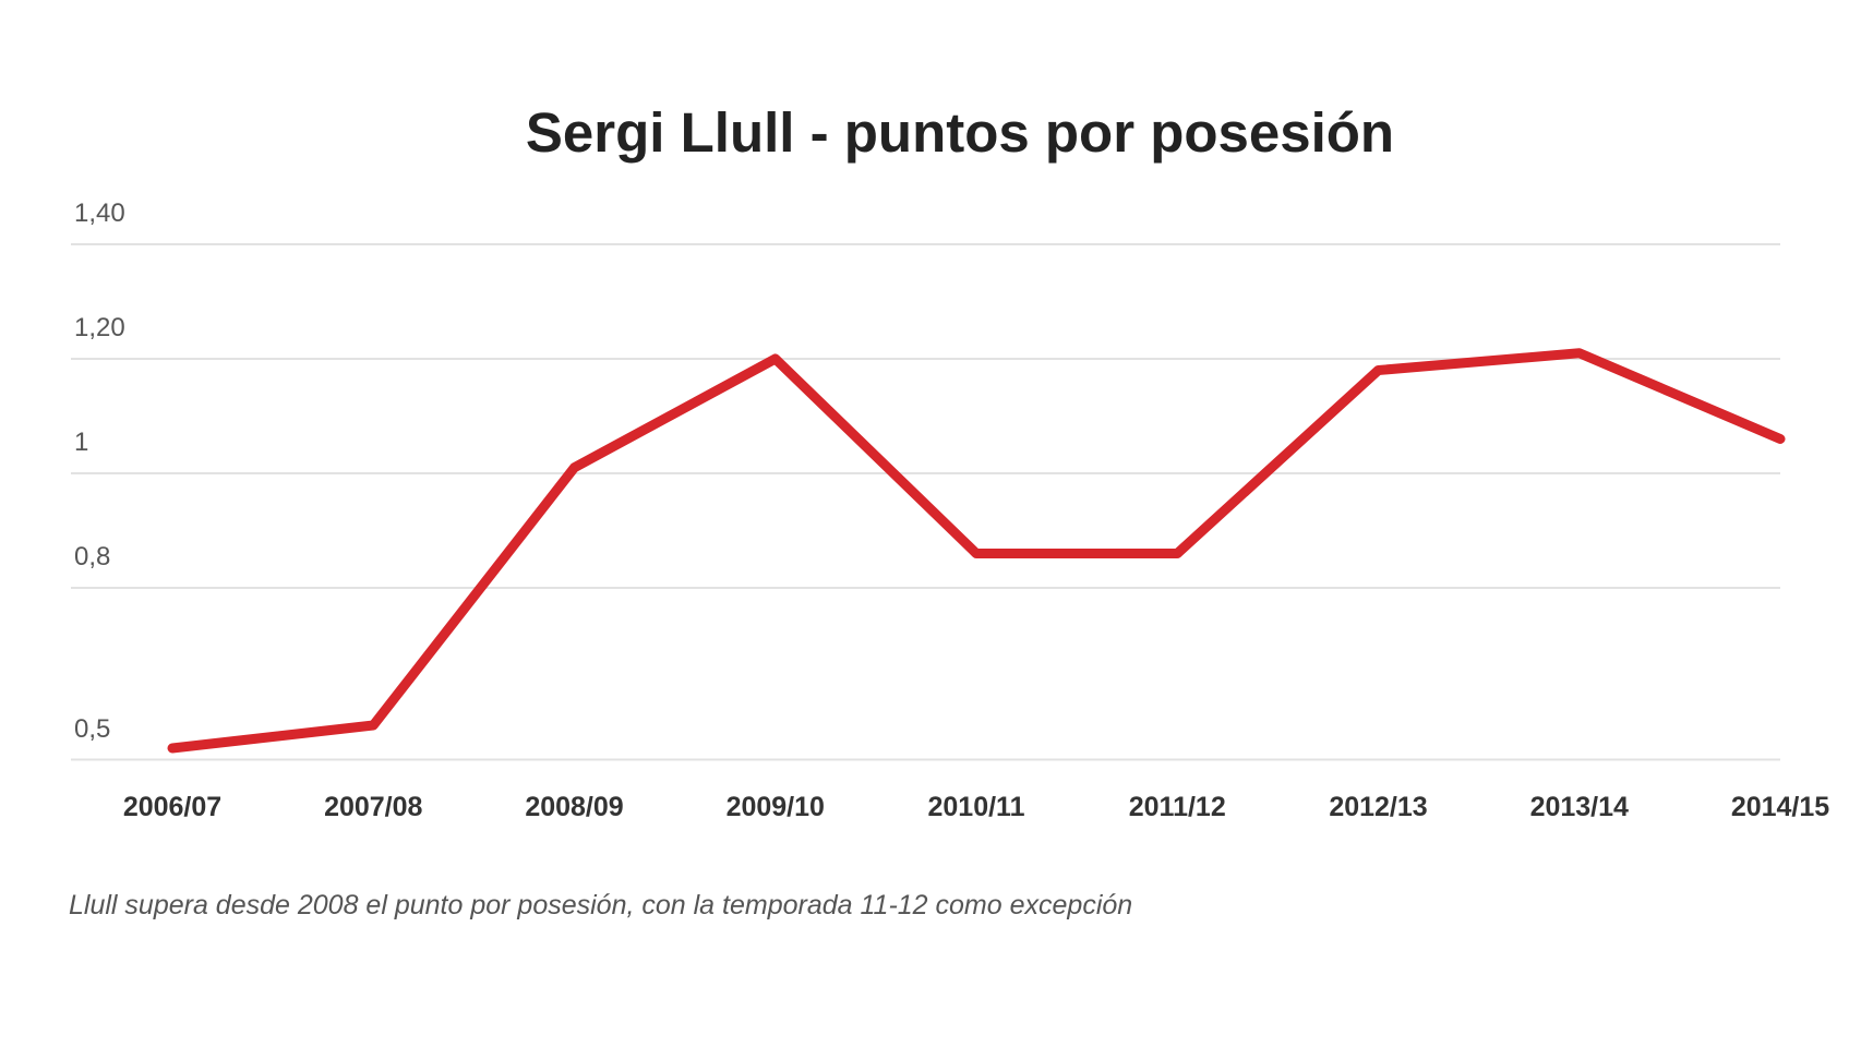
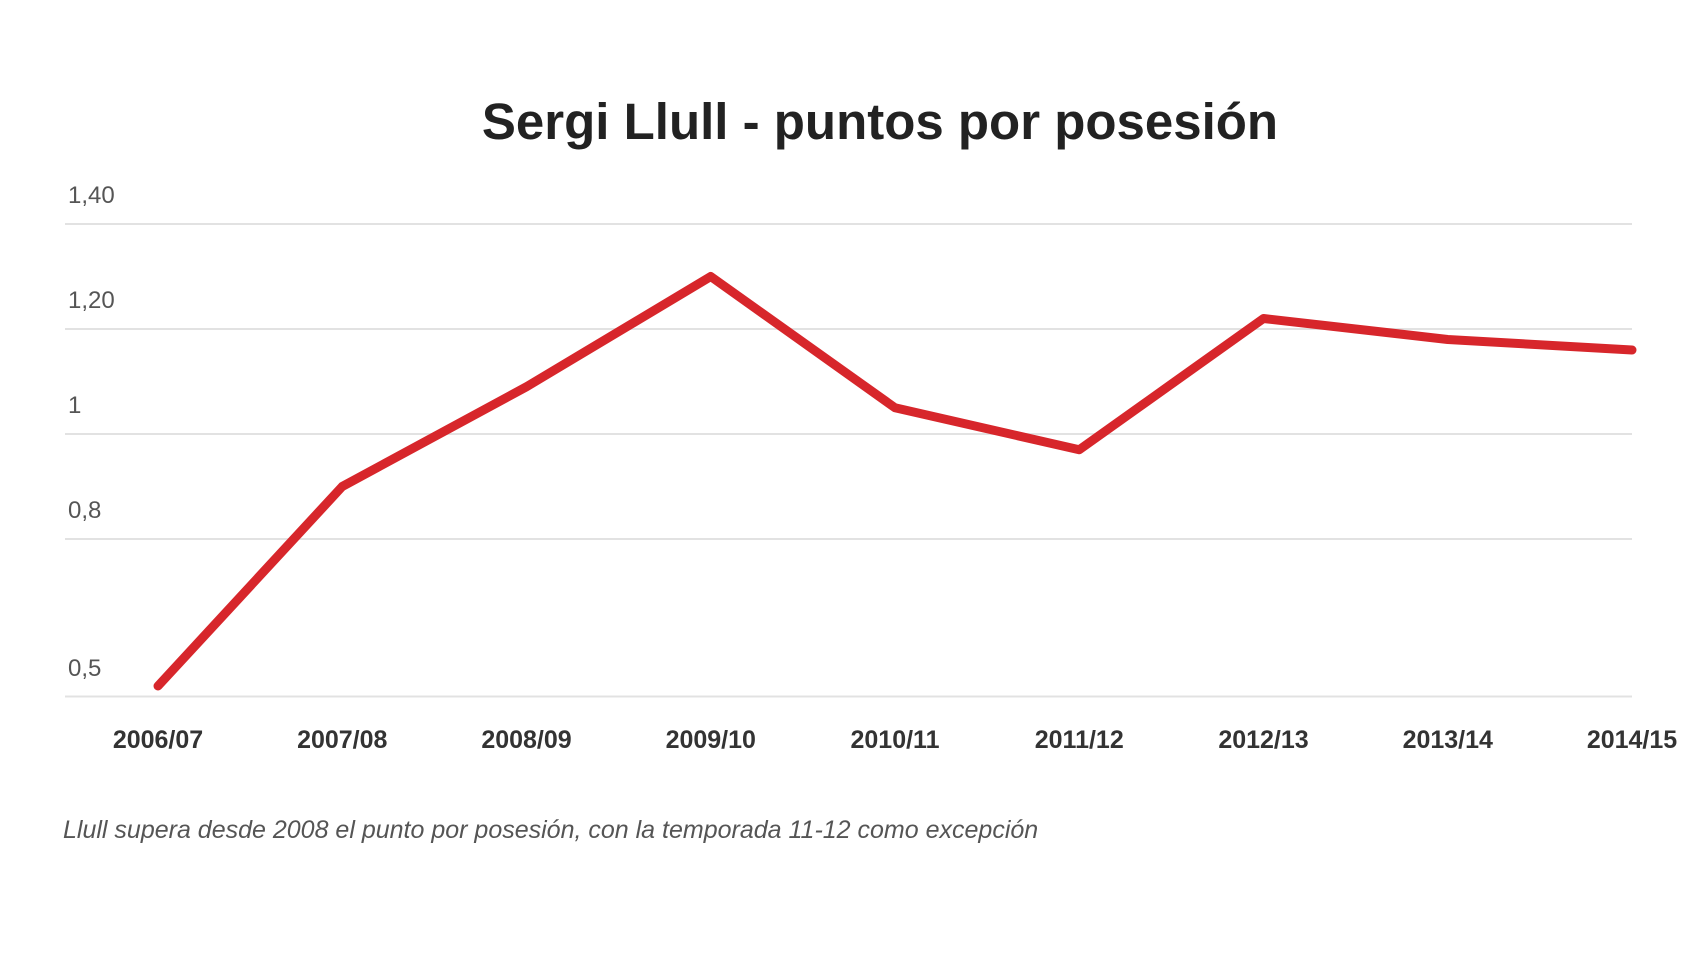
2007/08: 0,56 -> 0,90
2008/09: 1,01 -> 1,09
2009/10: 1,20 -> 1,30
2010/11: 0,86 -> 1,05
2011/12: 0,86 -> 0,97
2012/13: 1,18 -> 1,22
2013/14: 1,21 -> 1,18
2014/15: 1,06 -> 1,16
